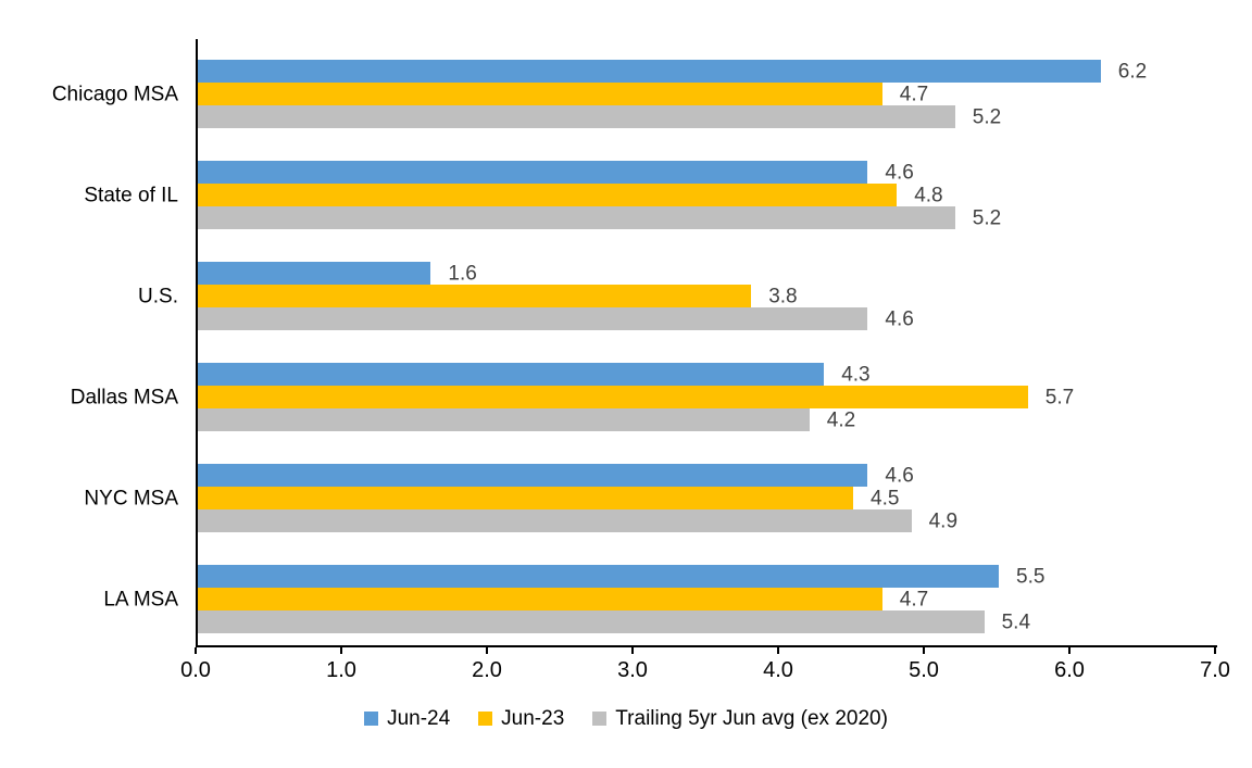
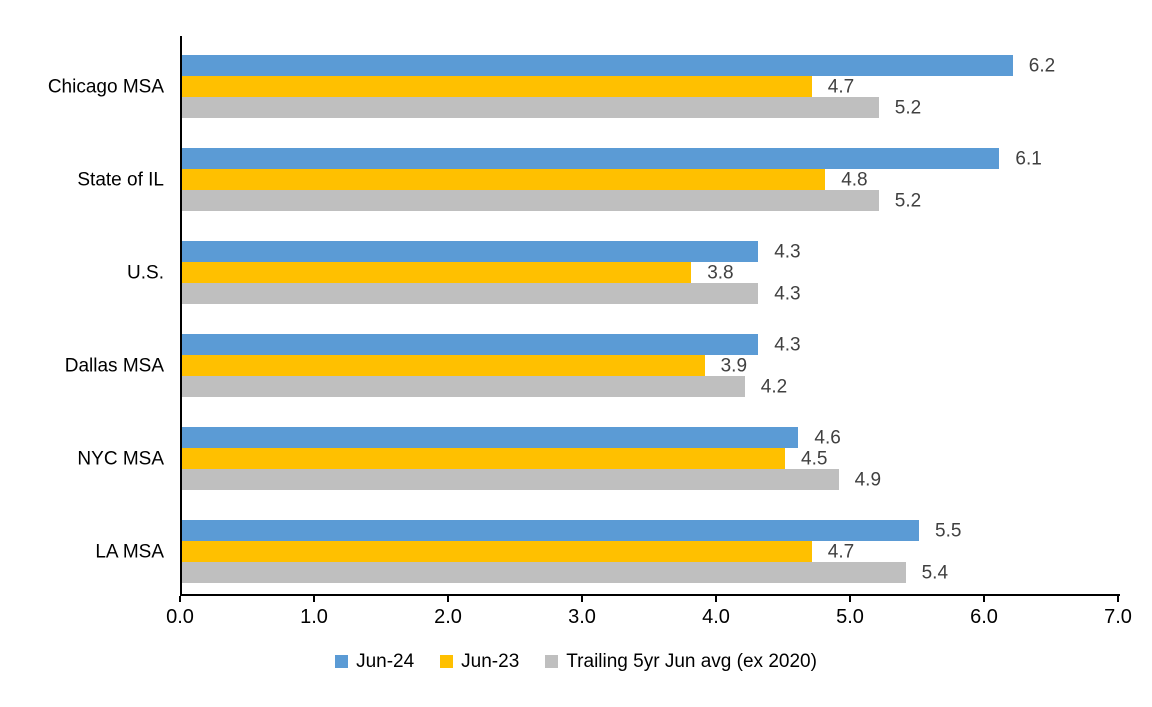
Jun-24/State of IL: 4.6 -> 6.1
Jun-24/U.S.: 1.6 -> 4.3
Trailing 5yr Jun avg (ex 2020)/U.S.: 4.6 -> 4.3
Jun-23/Dallas MSA: 5.7 -> 3.9
